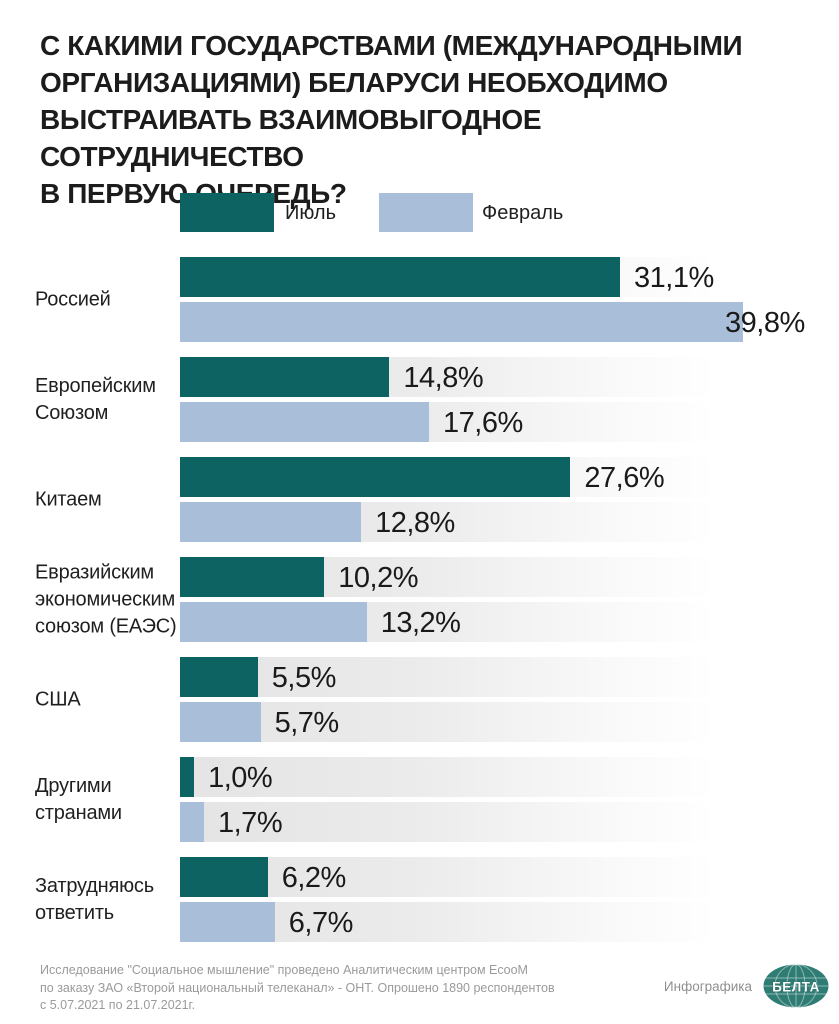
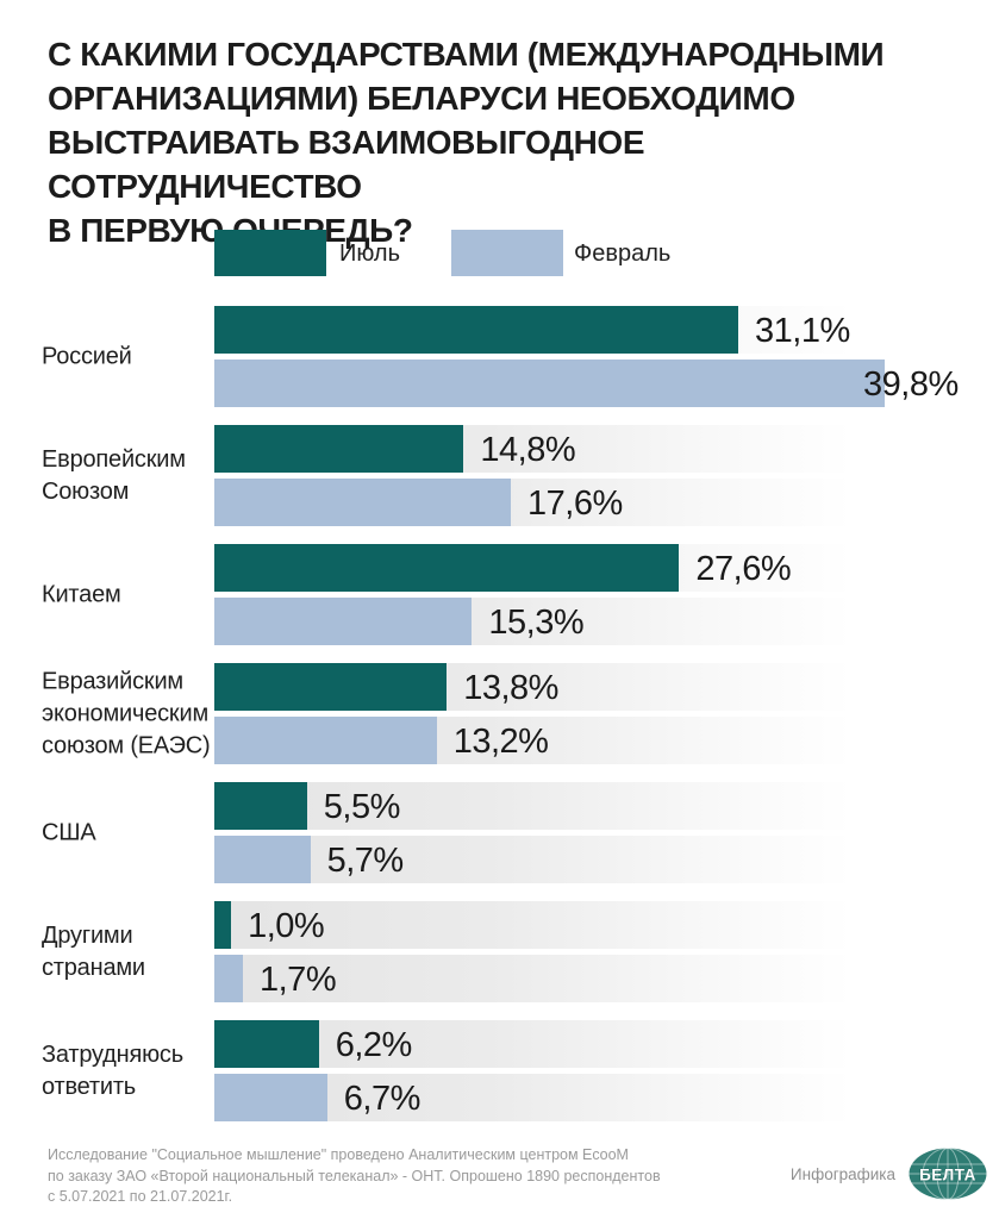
Февраль/Китаем: 12,8% -> 15,3%
Июль/Евразийским экономическим союзом (ЕАЭС): 10,2% -> 13,8%
